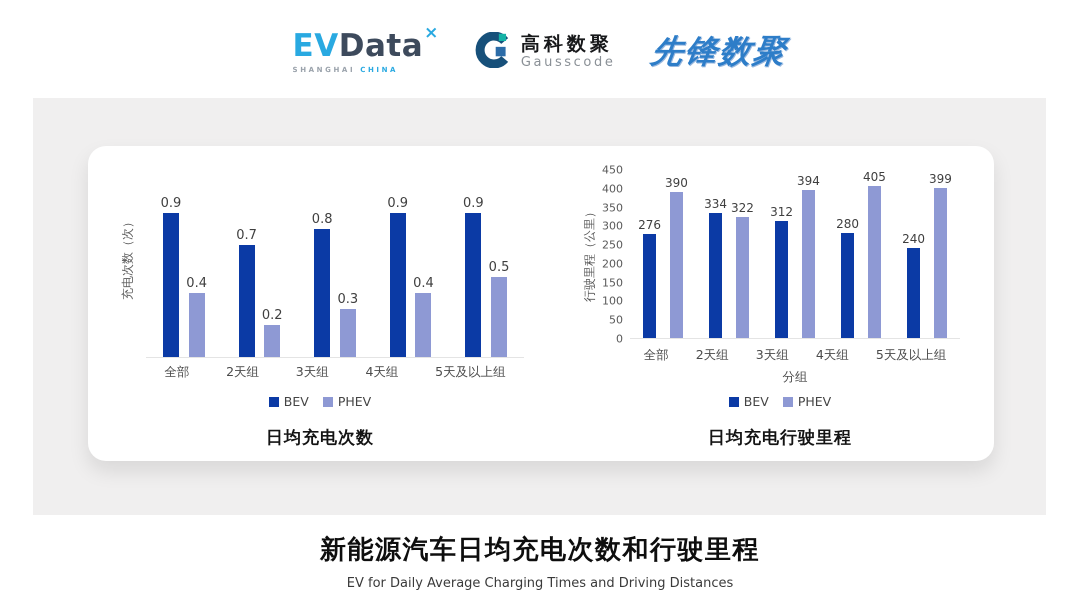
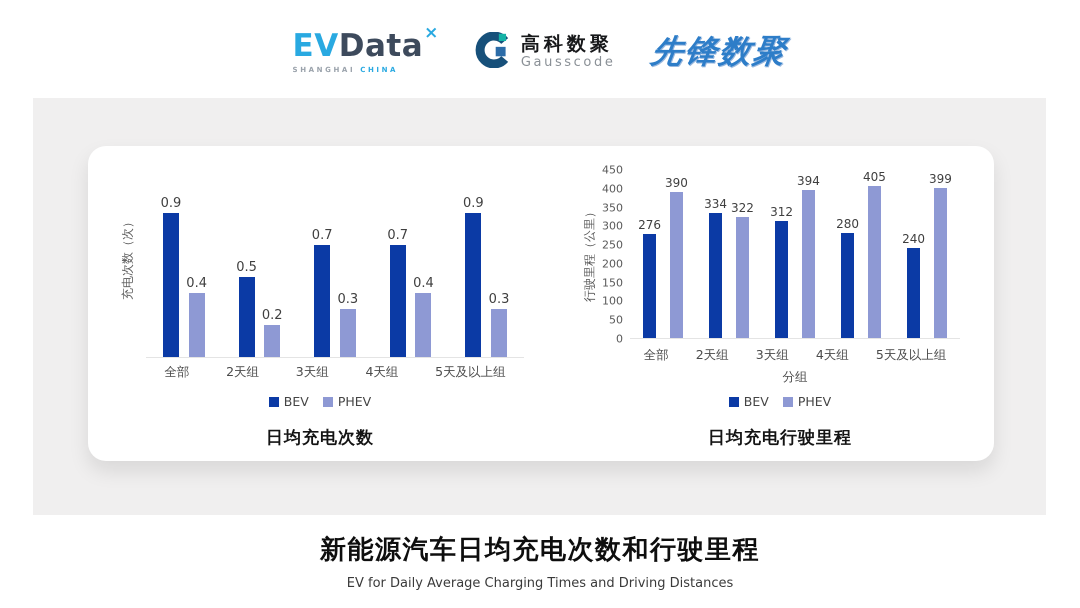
日均充电次数/BEV/2天组: 0.7 -> 0.5
日均充电次数/BEV/3天组: 0.8 -> 0.7
日均充电次数/BEV/4天组: 0.9 -> 0.7
日均充电次数/PHEV/5天及以上组: 0.5 -> 0.3
